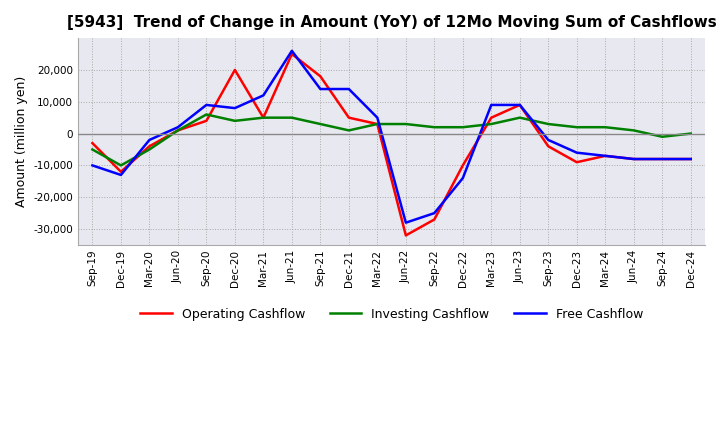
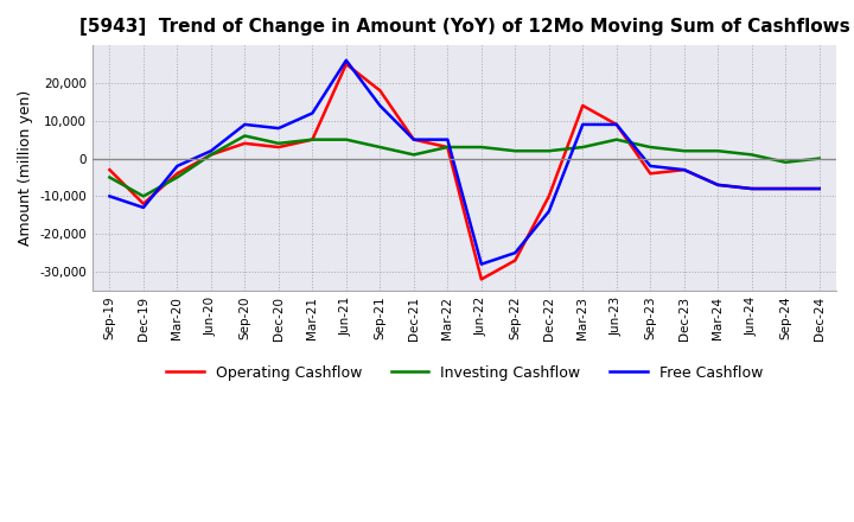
Operating Cashflow/Dec-20: 20,000 -> 3,000
Free Cashflow/Dec-21: 14,000 -> 5,000
Operating Cashflow/Mar-23: 5,000 -> 14,000
Operating Cashflow/Dec-23: -9,000 -> -3,000
Free Cashflow/Dec-23: -6,000 -> -3,000
